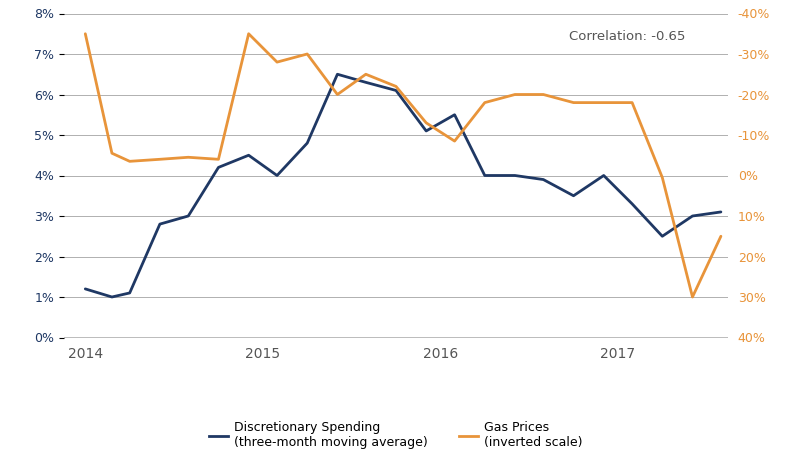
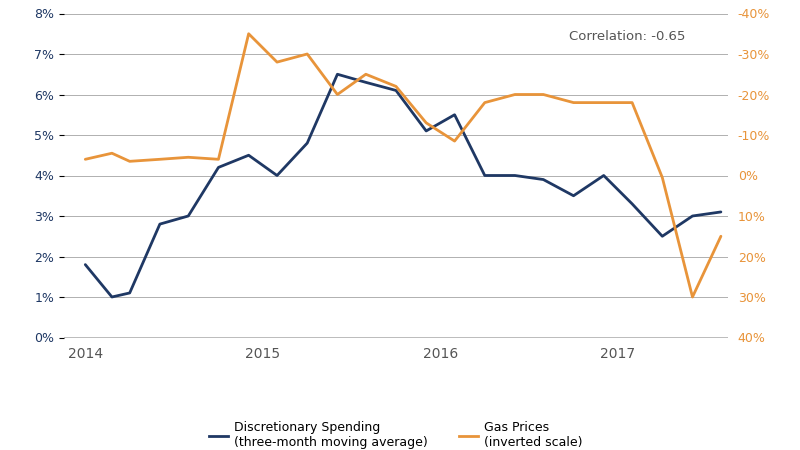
Discretionary Spending (three-month moving average)/2014: 1.2% -> 1.8%
Gas Prices (inverted scale)/2014: -35.0% -> -4.0%
